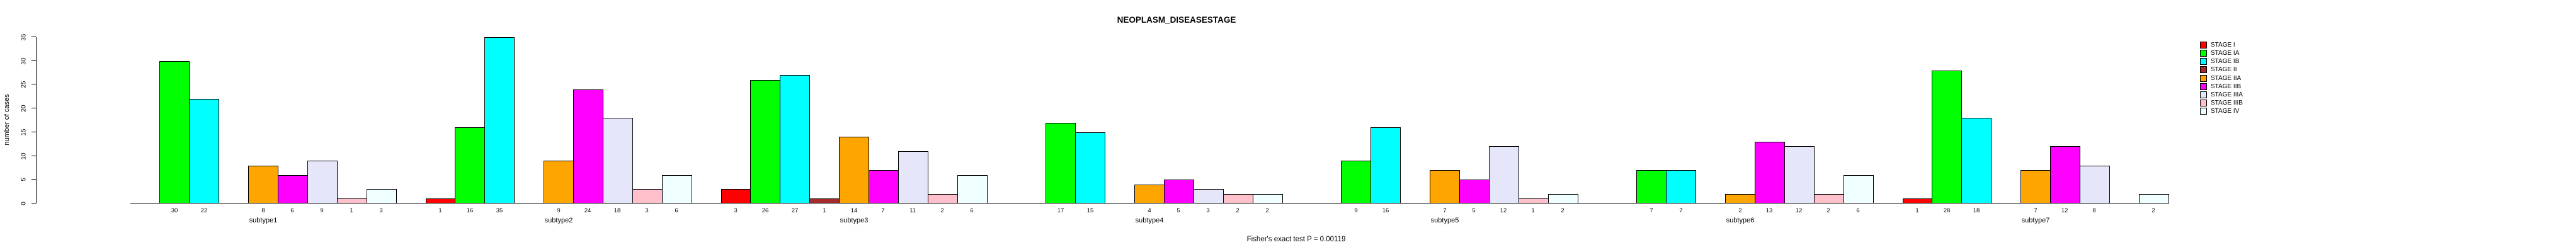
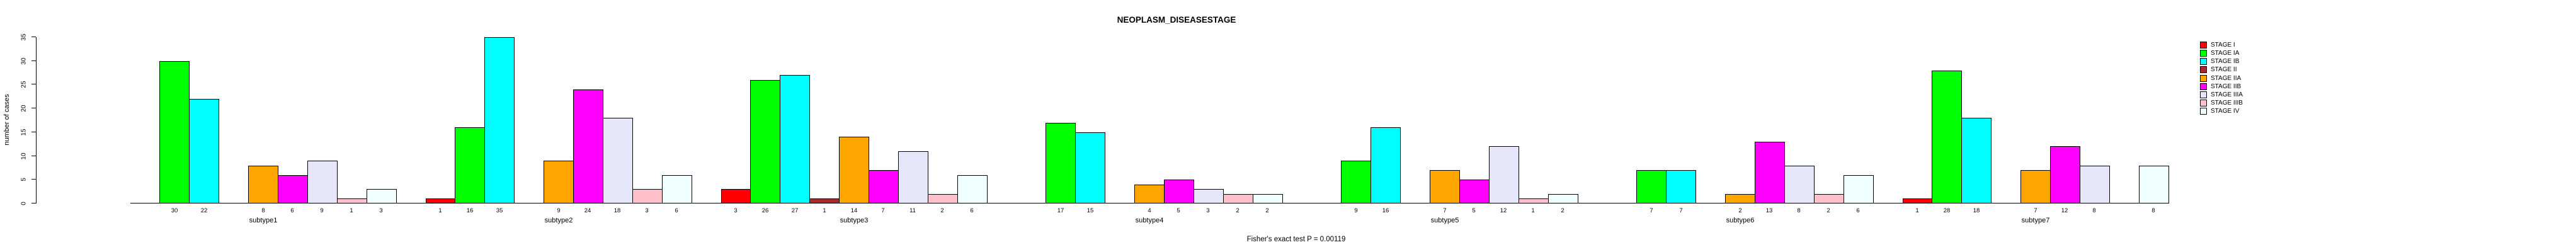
STAGE IIIA/subtype6: 12 -> 8
STAGE IV/subtype7: 2 -> 8
